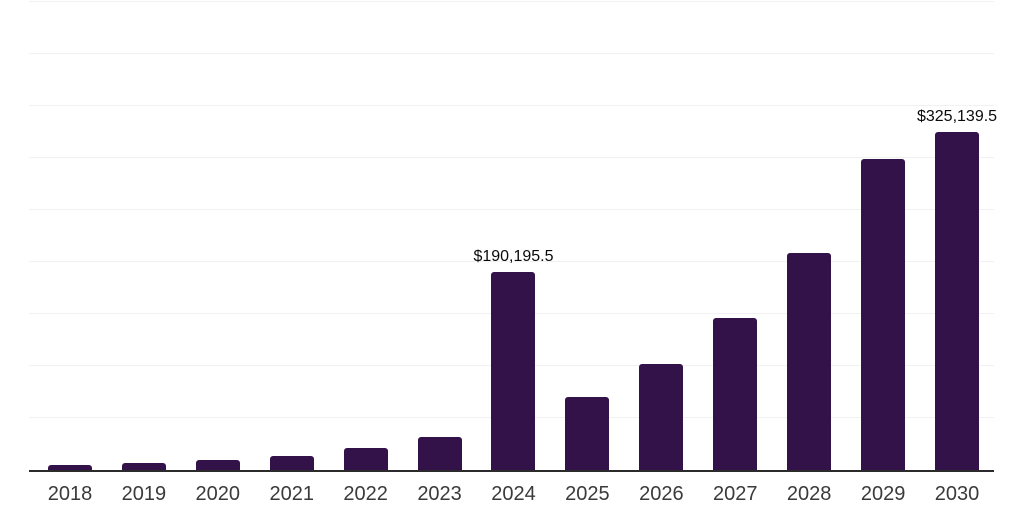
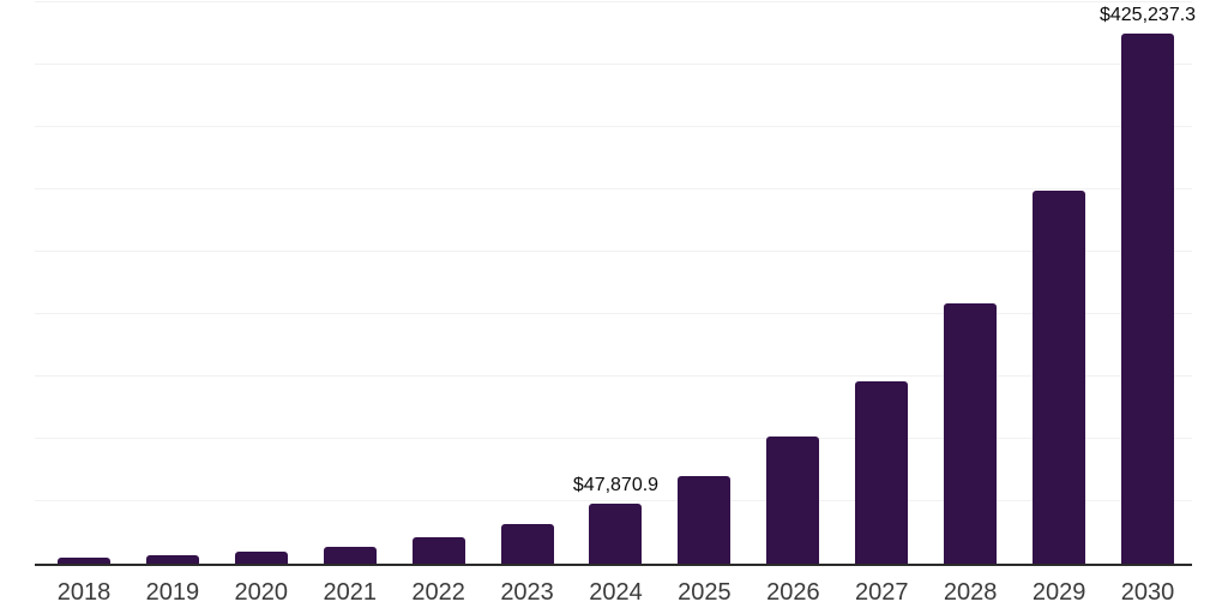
2024: $190,195.5 -> $47,870.9
2030: $325,139.5 -> $425,237.3
